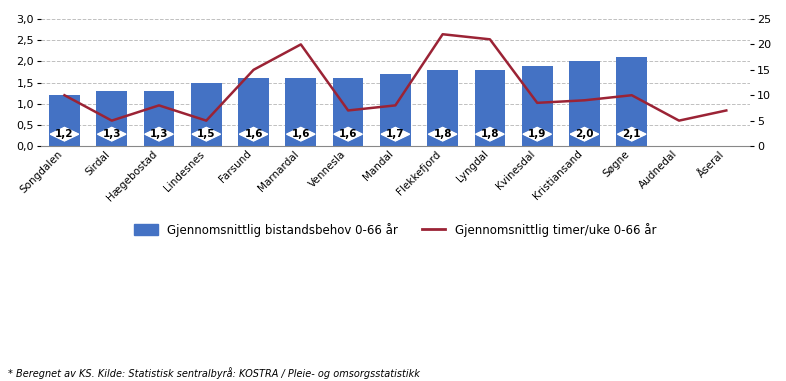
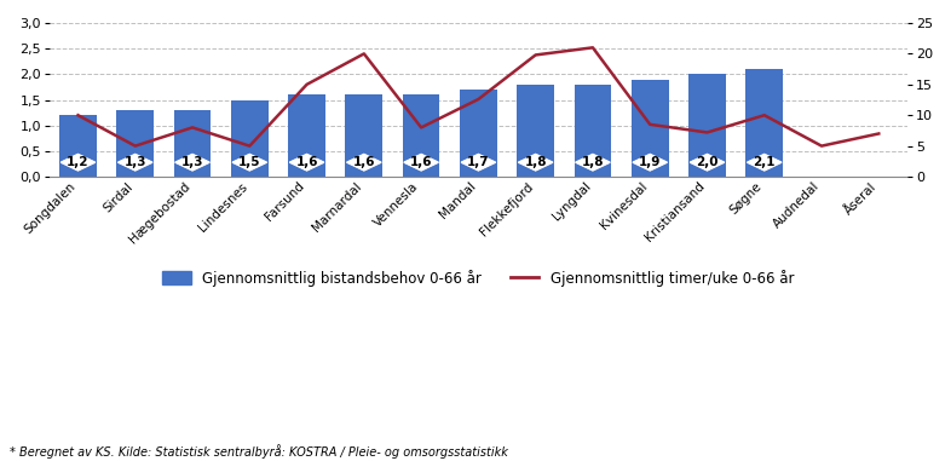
Gjennomsnittlig timer/uke 0-66 år/Vennesla: 7.0 -> 8.0
Gjennomsnittlig timer/uke 0-66 år/Mandal: 8.0 -> 12.6
Gjennomsnittlig timer/uke 0-66 år/Flekkefjord: 22.0 -> 19.8
Gjennomsnittlig timer/uke 0-66 år/Kristiansand: 9.0 -> 7.2
